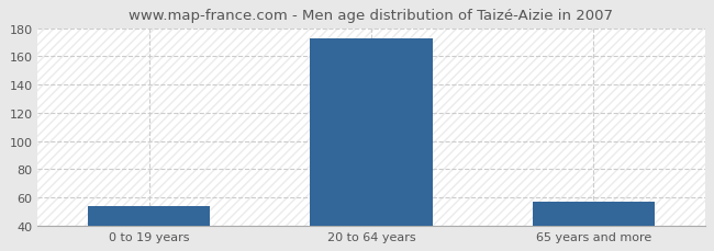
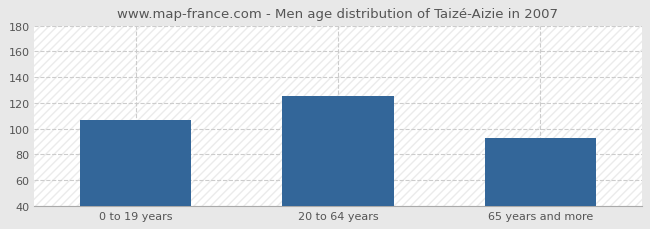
0 to 19 years: 54 -> 107
20 to 64 years: 173 -> 125
65 years and more: 57 -> 93
